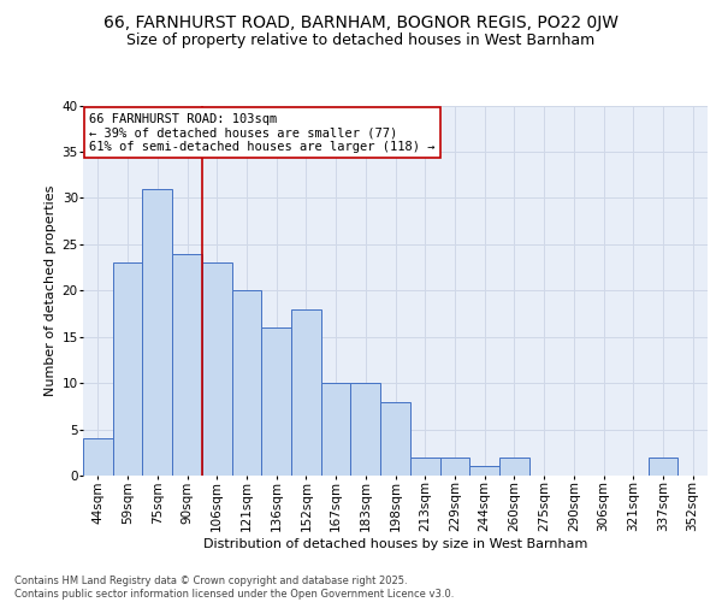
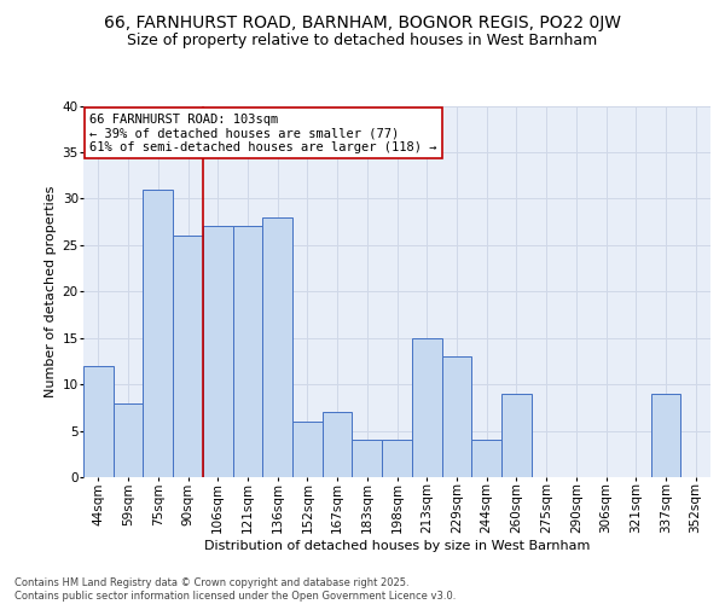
44sqm: 4 -> 12
59sqm: 23 -> 8
90sqm: 24 -> 26
106sqm: 23 -> 27
121sqm: 20 -> 27
136sqm: 16 -> 28
152sqm: 18 -> 6
167sqm: 10 -> 7
183sqm: 10 -> 4
198sqm: 8 -> 4
213sqm: 2 -> 15
229sqm: 2 -> 13
244sqm: 1 -> 4
260sqm: 2 -> 9
337sqm: 2 -> 9
